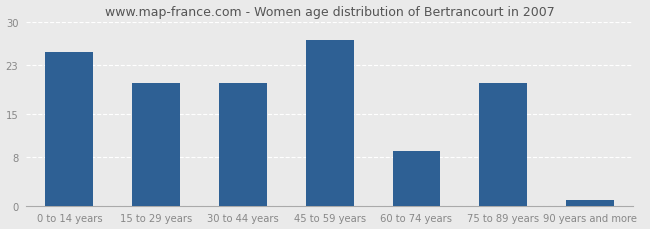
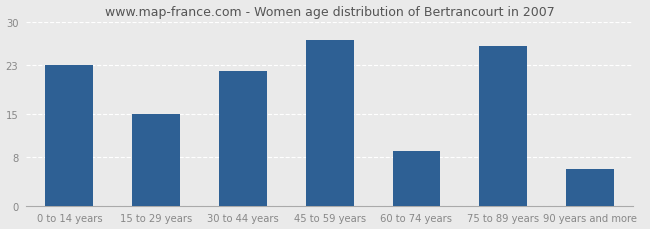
0 to 14 years: 25 -> 23
15 to 29 years: 20 -> 15
30 to 44 years: 20 -> 22
75 to 89 years: 20 -> 26
90 years and more: 1 -> 6
